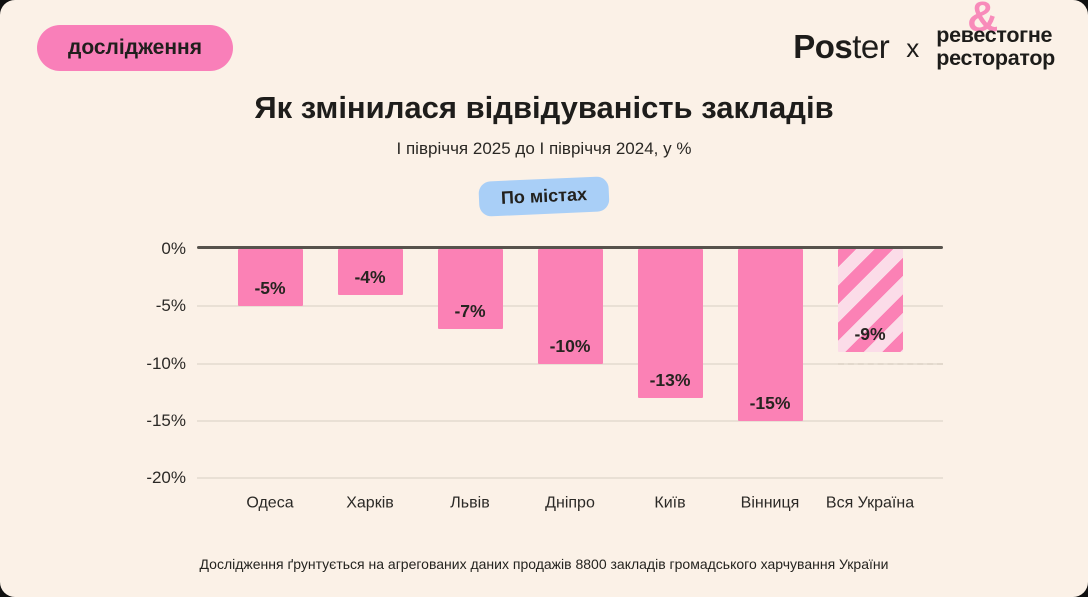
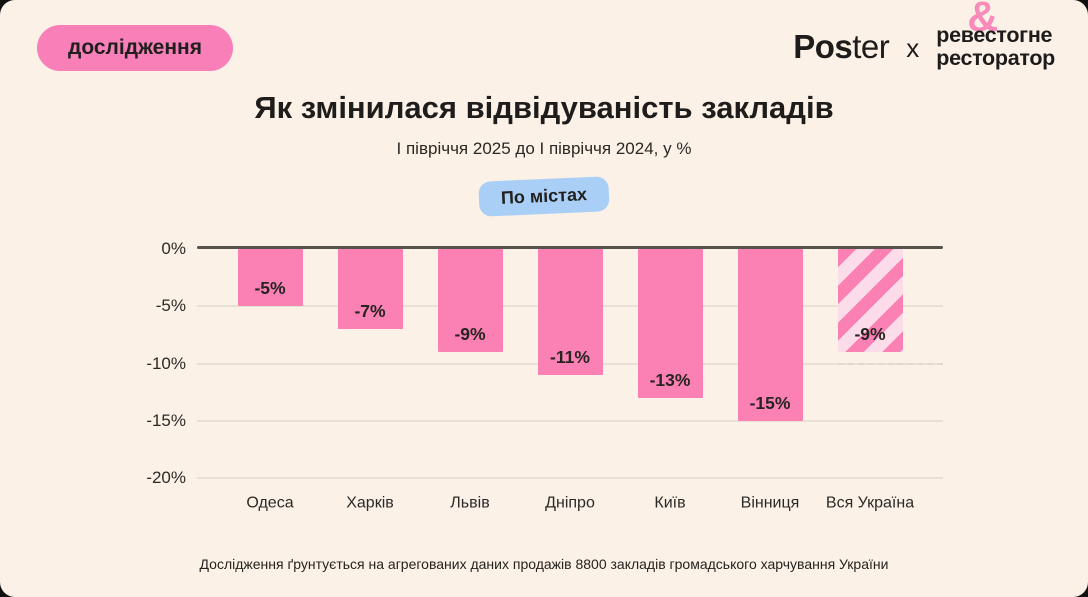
Харків: -4% -> -7%
Львів: -7% -> -9%
Дніпро: -10% -> -11%
